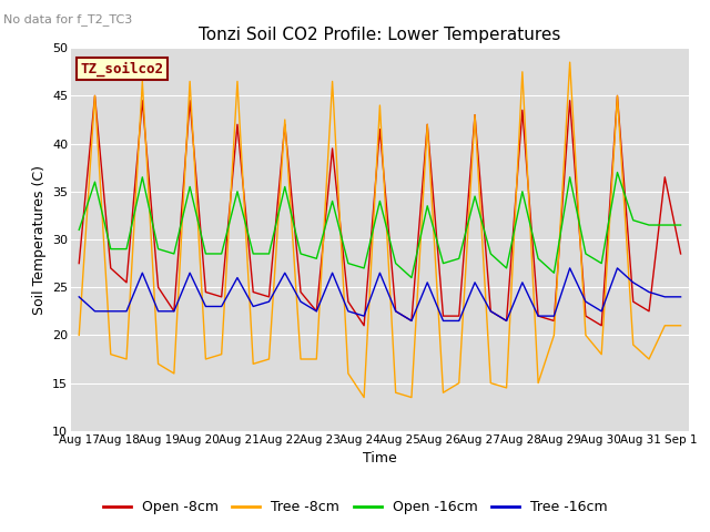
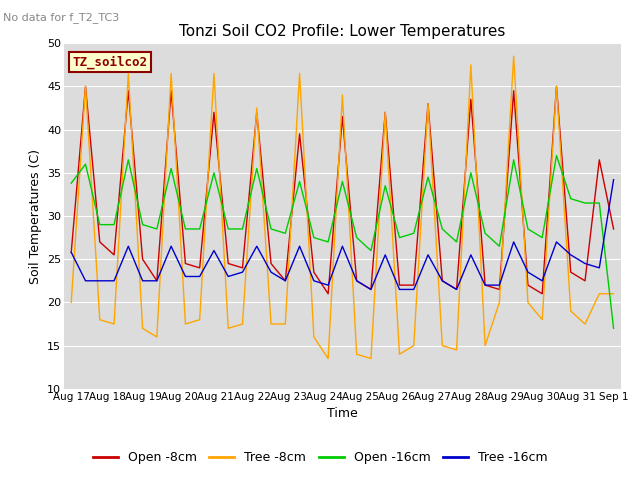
Open -8cm/Aug 17: 27.5 -> 25.8
Open -16cm/Aug 17: 31.0 -> 33.8
Tree -16cm/Aug 17: 24.0 -> 25.8
Open -16cm/Sep 1: 31.5 -> 17.0
Tree -16cm/Sep 1: 24.0 -> 34.2
